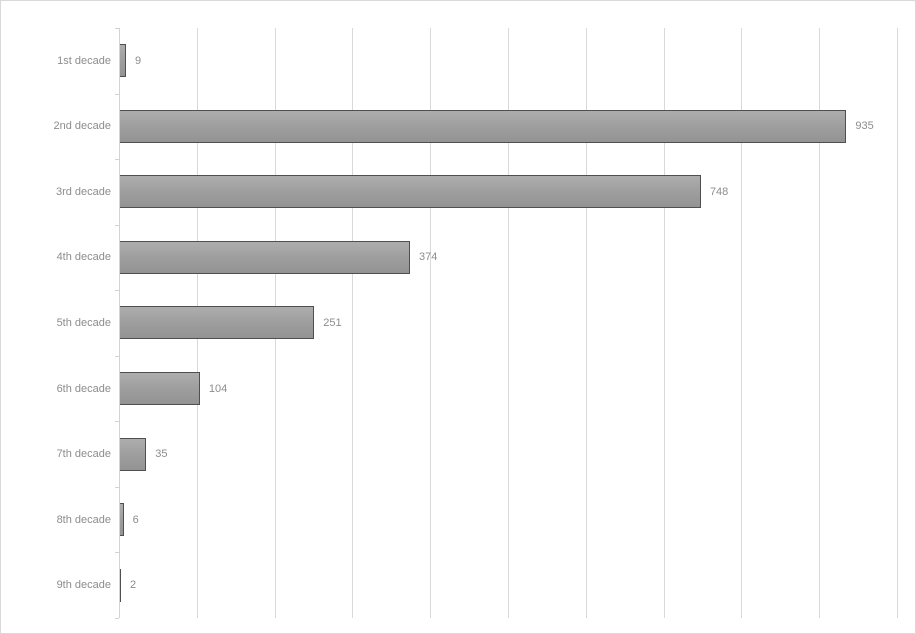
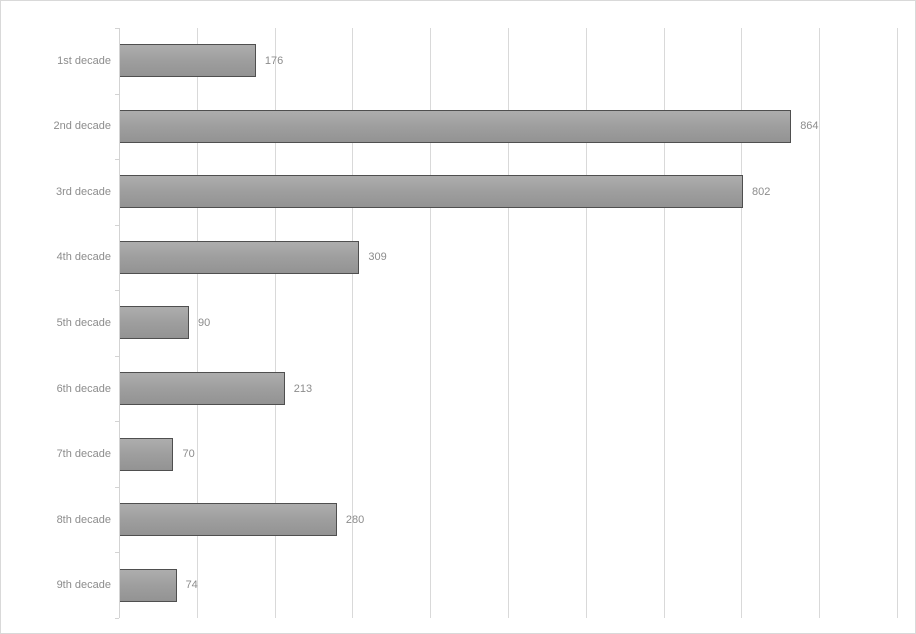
1st decade: 9 -> 176
2nd decade: 935 -> 864
3rd decade: 748 -> 802
4th decade: 374 -> 309
5th decade: 251 -> 90
6th decade: 104 -> 213
7th decade: 35 -> 70
8th decade: 6 -> 280
9th decade: 2 -> 74
